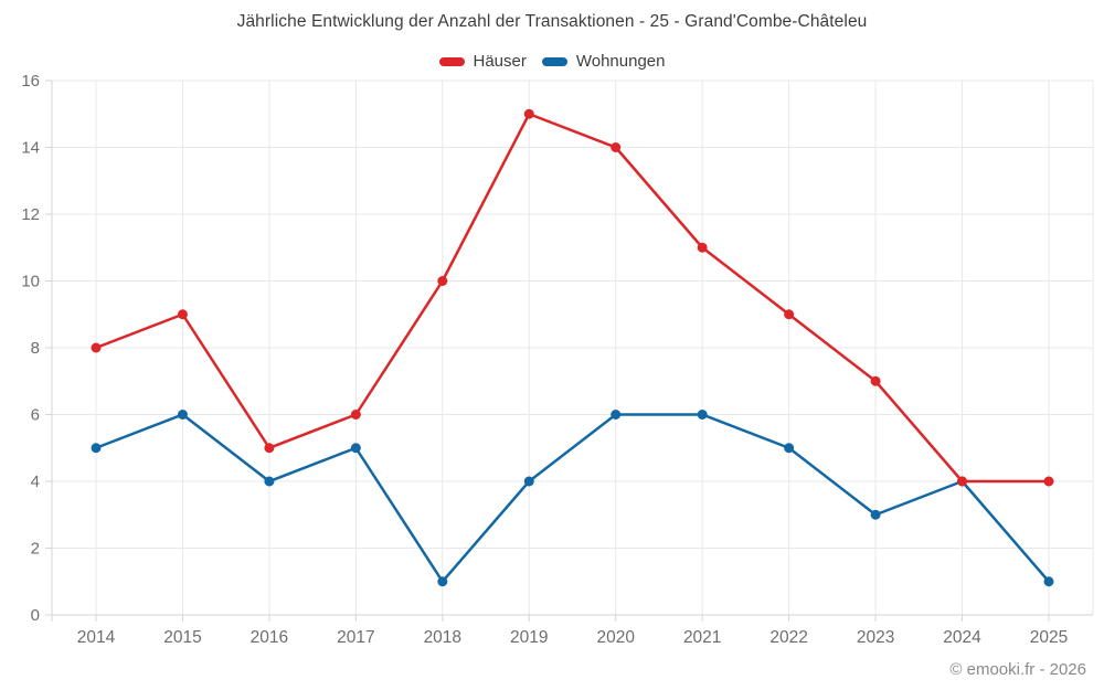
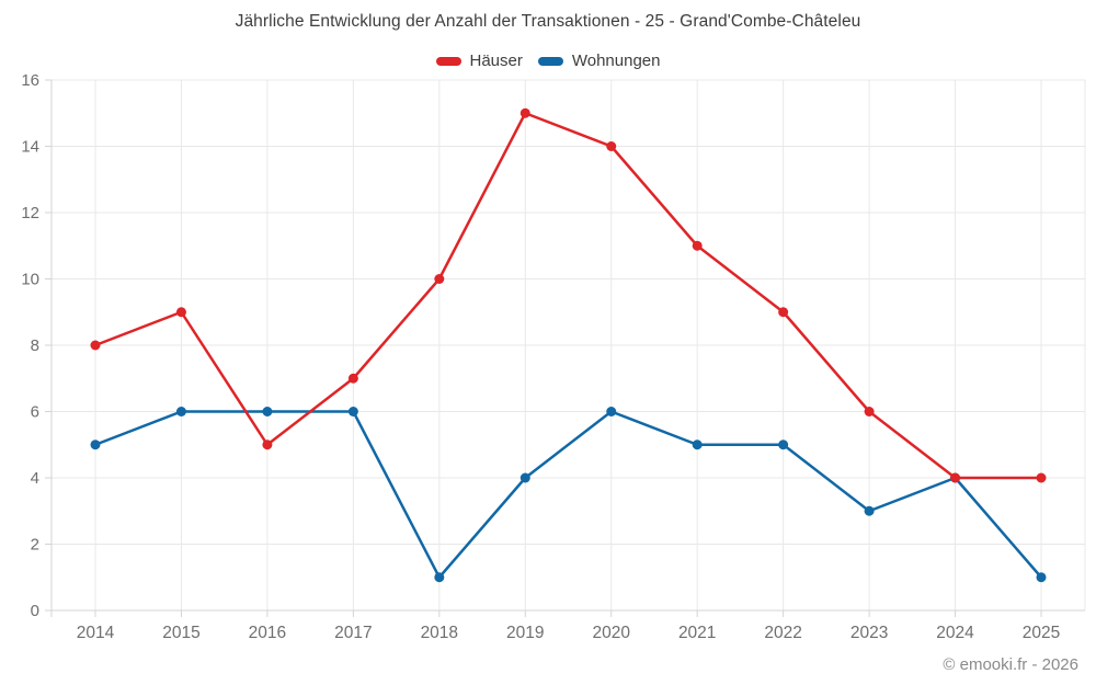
Wohnungen/2016: 4 -> 6
Häuser/2017: 6 -> 7
Wohnungen/2017: 5 -> 6
Wohnungen/2021: 6 -> 5
Häuser/2023: 7 -> 6
